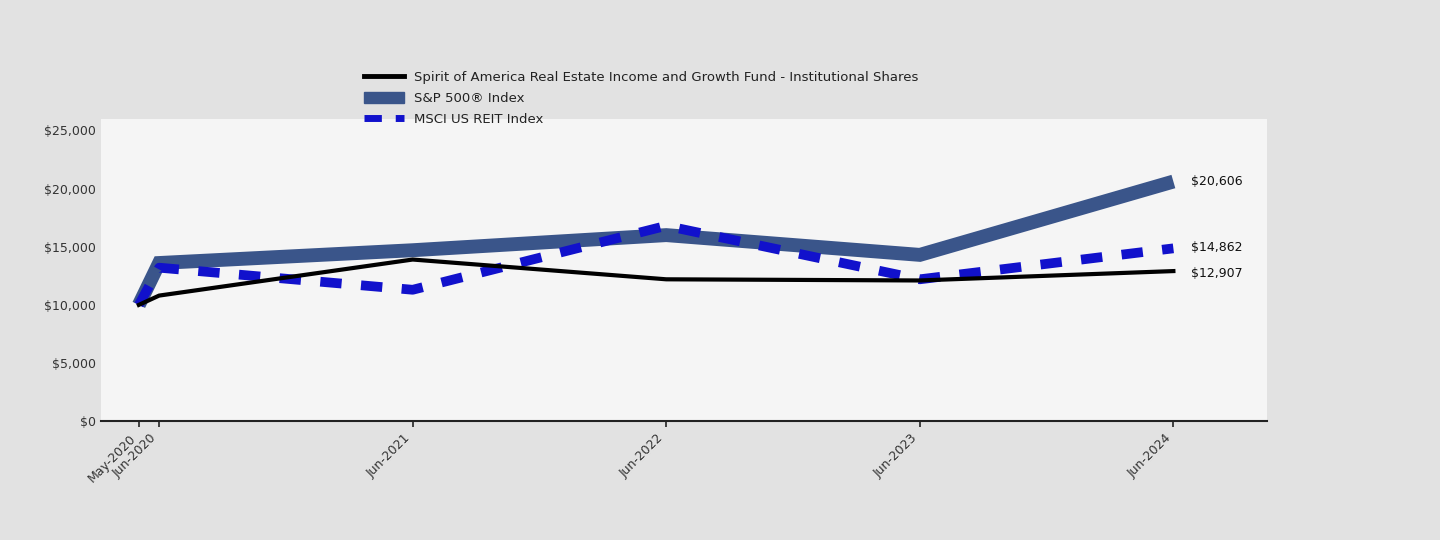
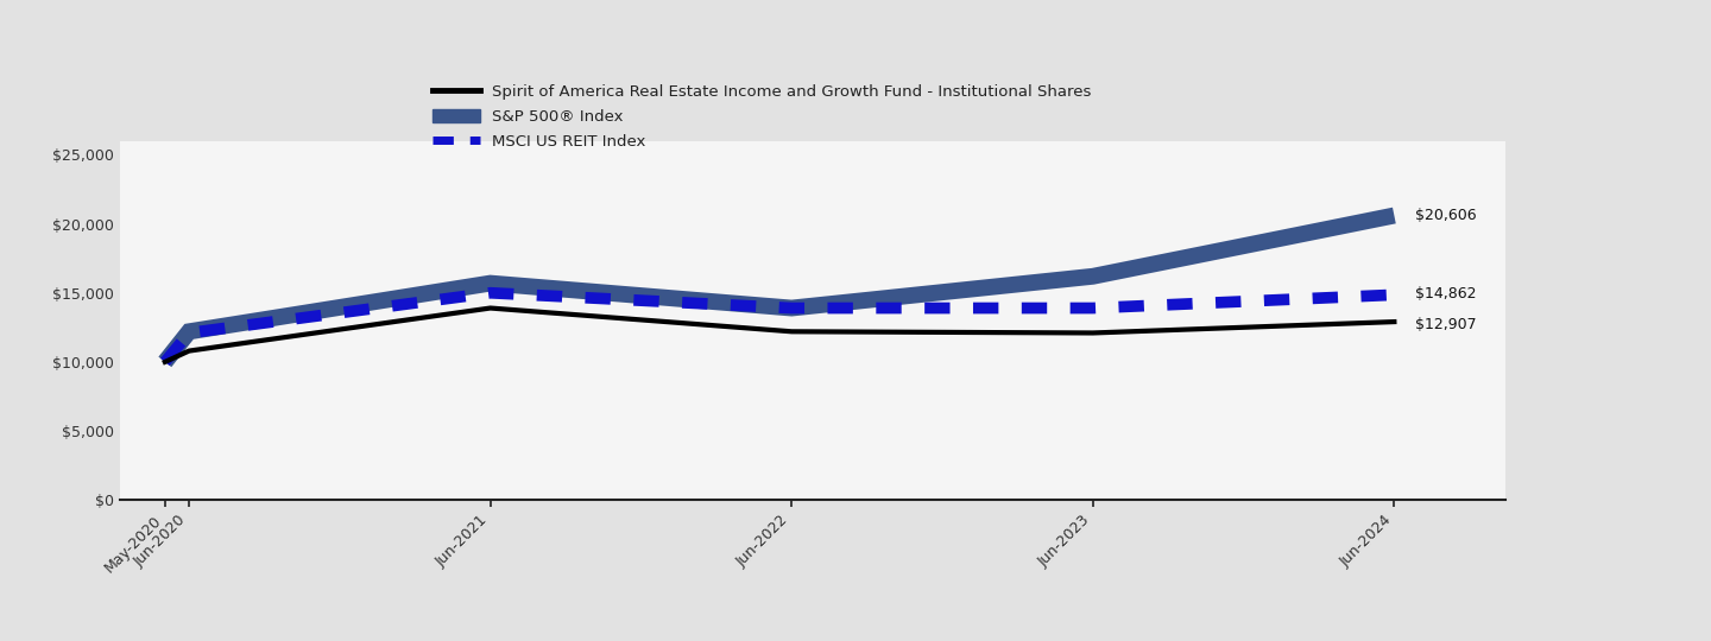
S&P 500® Index/Jun-2020: $13,600 -> $12,200
MSCI US REIT Index/Jun-2020: $13,200 -> $12,100
S&P 500® Index/Jun-2021: $14,700 -> $15,700
MSCI US REIT Index/Jun-2021: $11,300 -> $15,000
S&P 500® Index/Jun-2022: $16,000 -> $13,900
MSCI US REIT Index/Jun-2022: $16,800 -> $13,900
S&P 500® Index/Jun-2023: $14,300 -> $16,200
MSCI US REIT Index/Jun-2023: $12,200 -> $13,900
